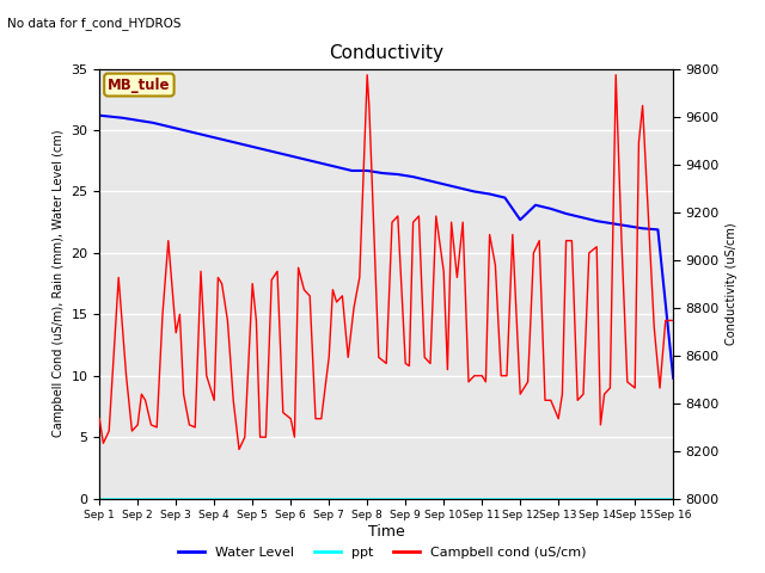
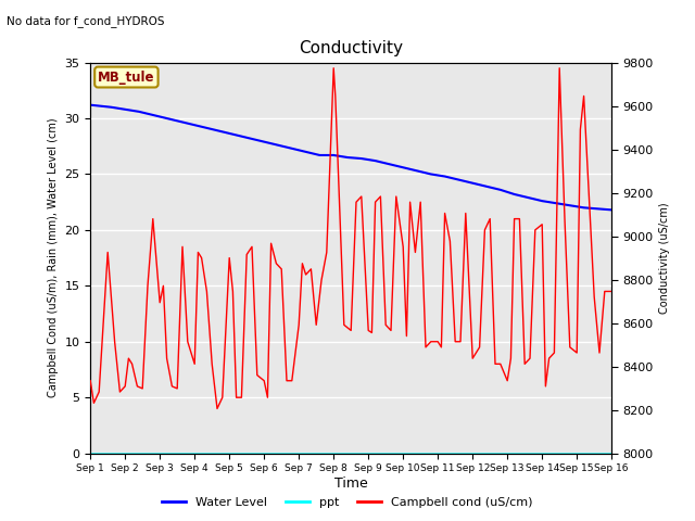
Water Level/Sep 12: 22.7 -> 24.2
Water Level/Sep 16: 9.8 -> 21.8
